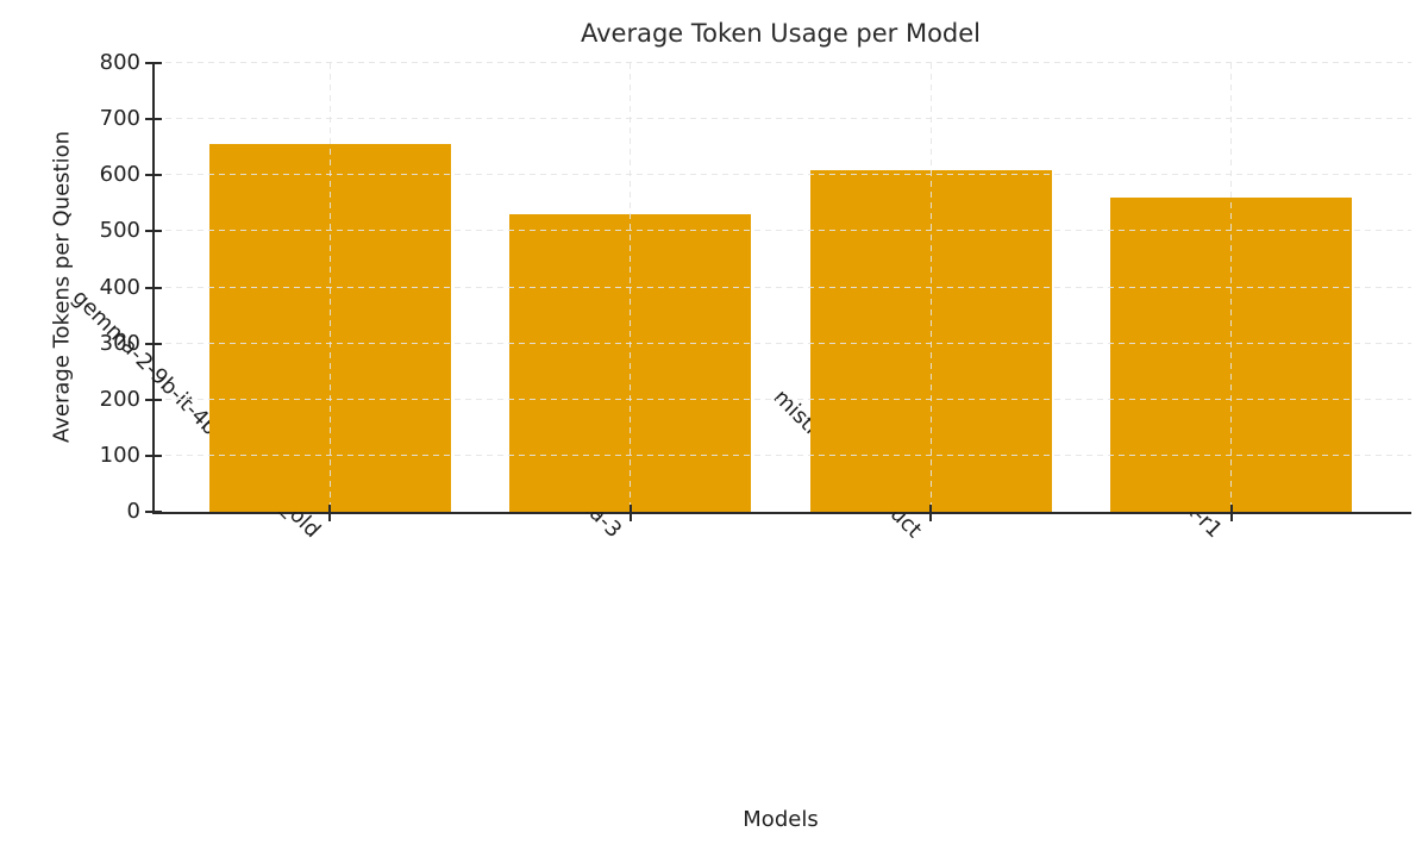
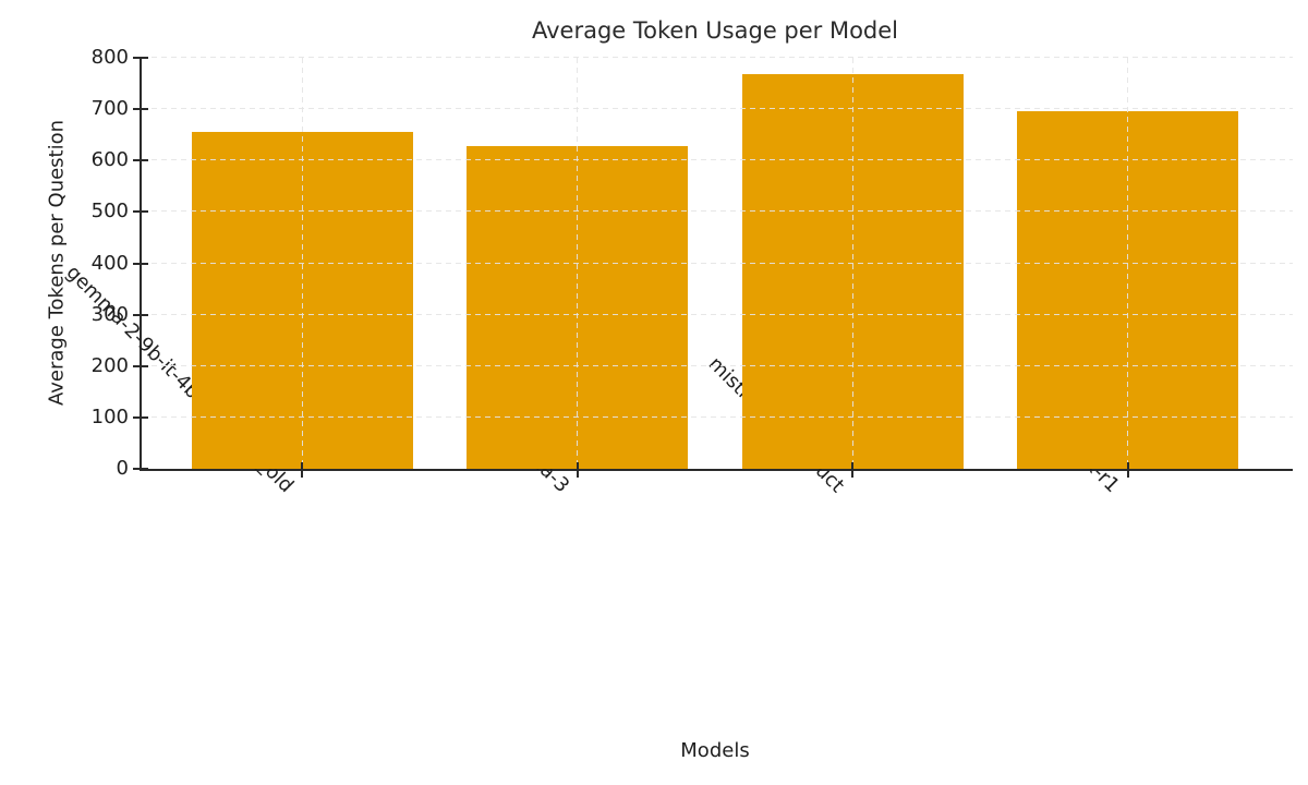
llama-3: 530 -> 630
mistral-7b-instruct: 610 -> 770
deepseek-r1: 560 -> 700
